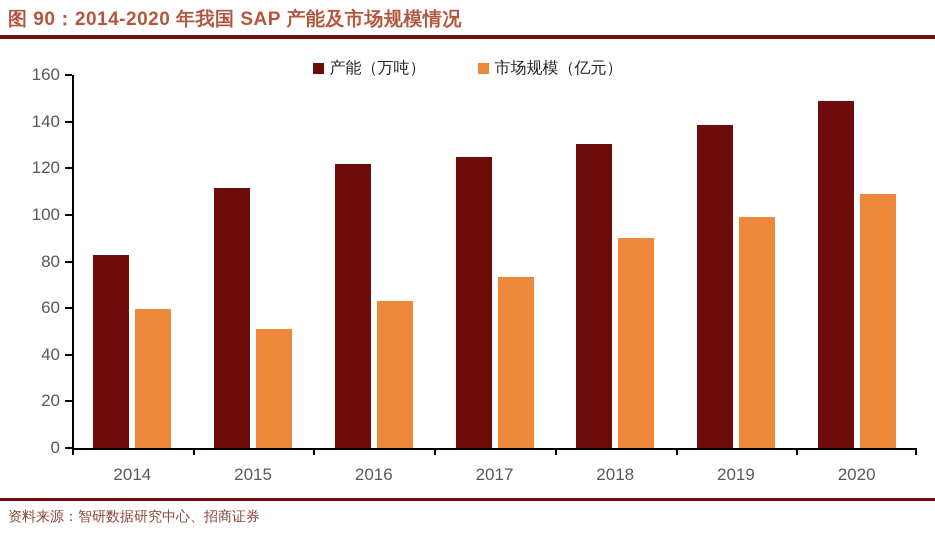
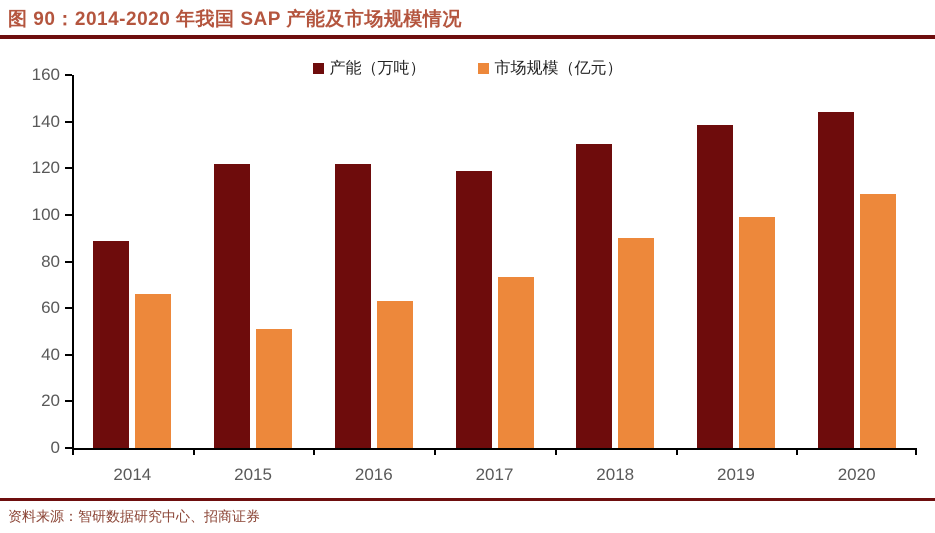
产能（万吨）/2014: 83 -> 89
市场规模（亿元）/2014: 60 -> 66
产能（万吨）/2015: 112 -> 122
产能（万吨）/2017: 125 -> 119
产能（万吨）/2020: 149 -> 144
